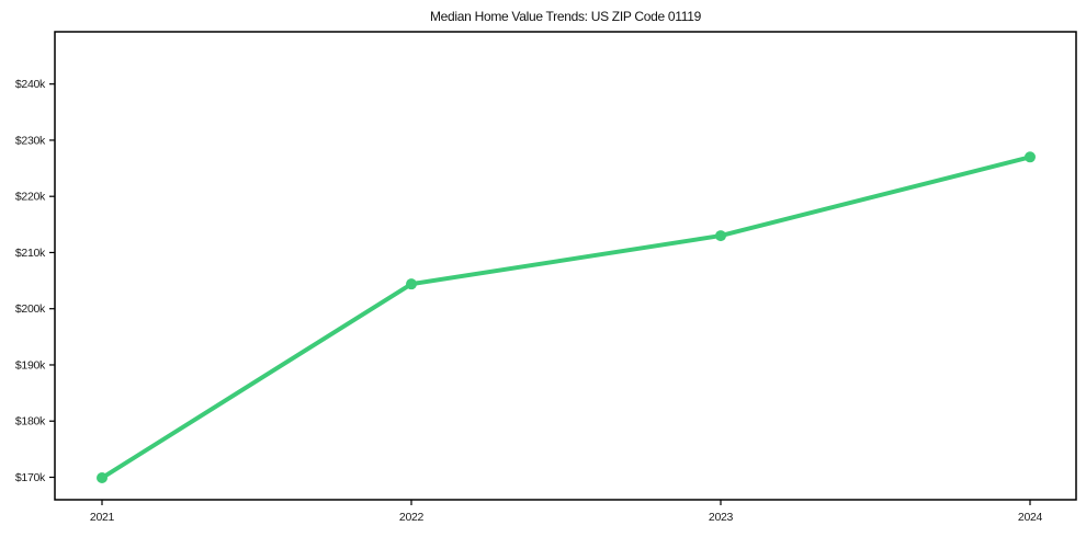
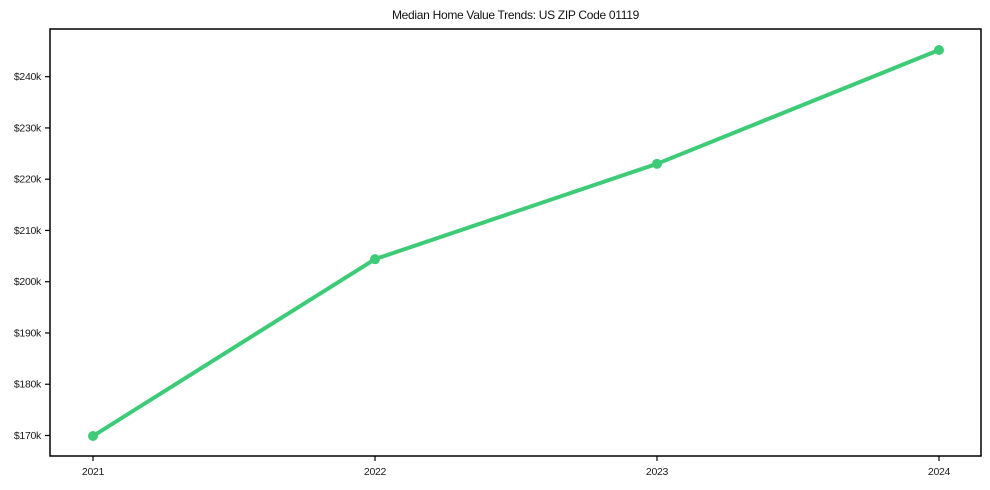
2023: $213k -> $223k
2024: $227k -> $245k
